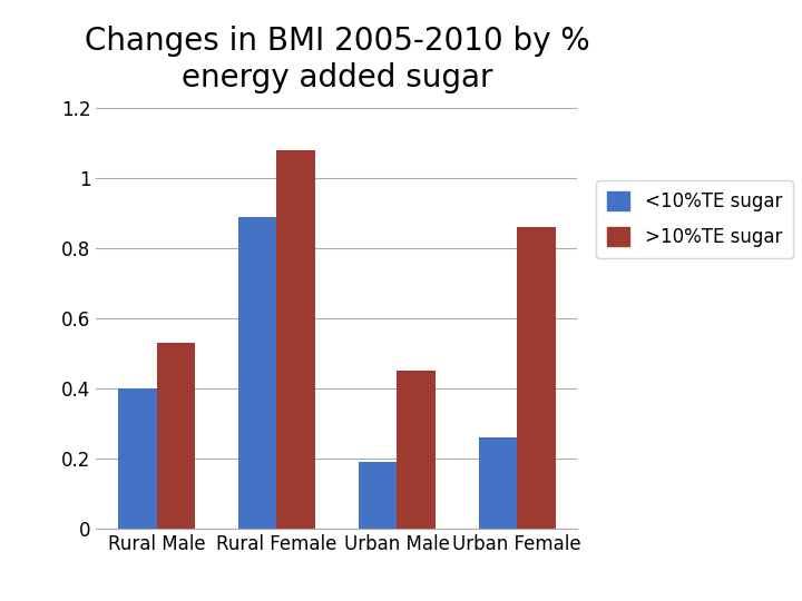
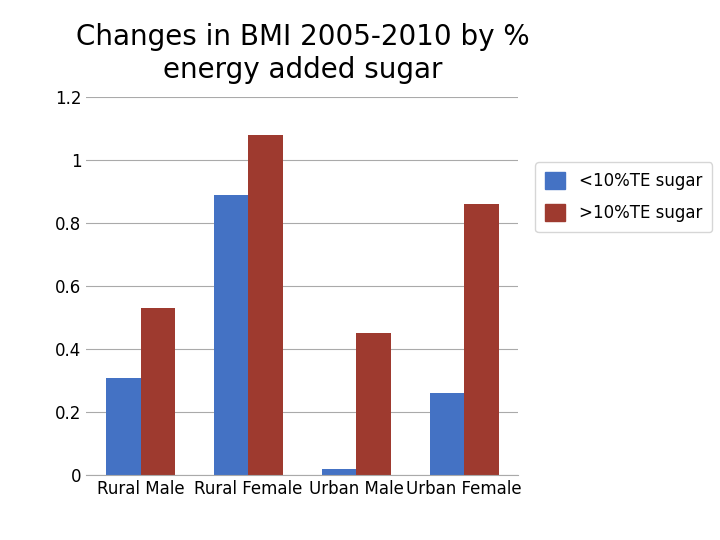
<10%TE sugar/Rural Male: 0.40 -> 0.31
<10%TE sugar/Urban Male: 0.19 -> 0.02
